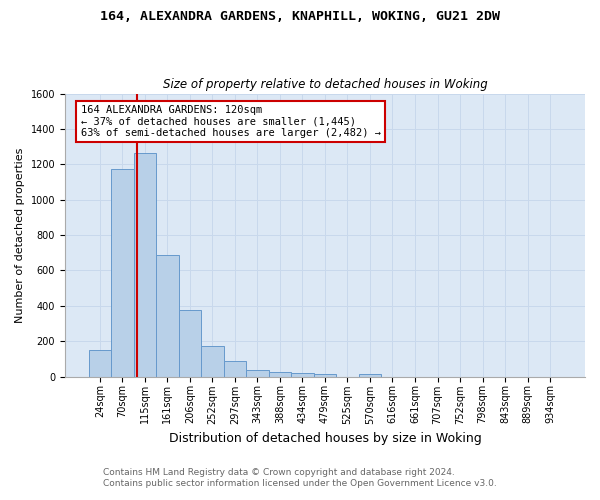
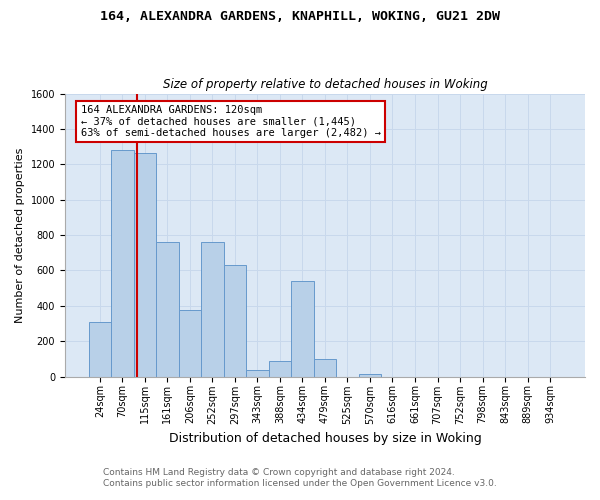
24sqm: 150 -> 310
70sqm: 1180 -> 1280
161sqm: 680 -> 760
252sqm: 170 -> 760
297sqm: 90 -> 630
388sqm: 30 -> 90
434sqm: 20 -> 540
479sqm: 20 -> 100
